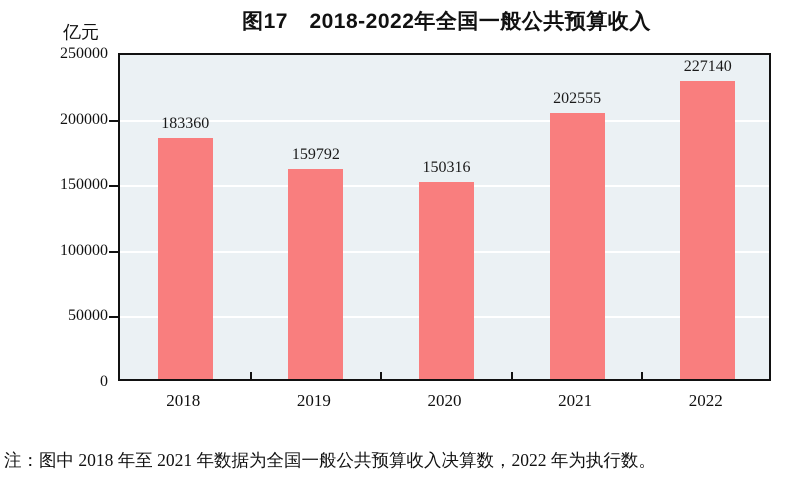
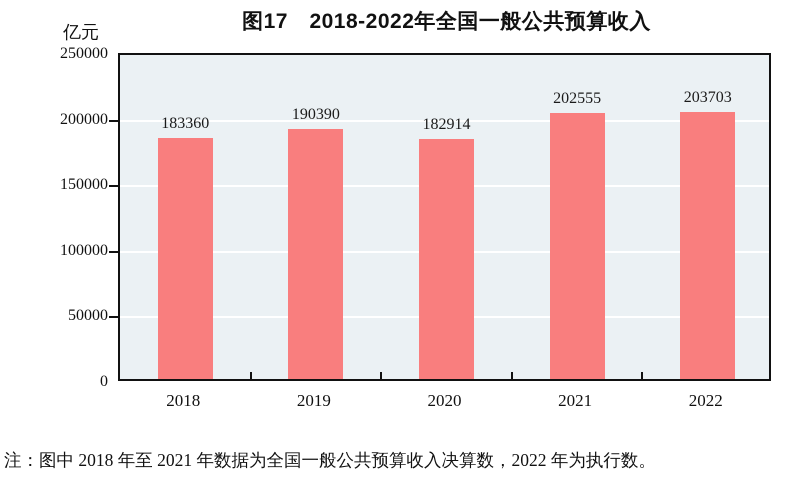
2019: 159792 -> 190390
2020: 150316 -> 182914
2022: 227140 -> 203703
